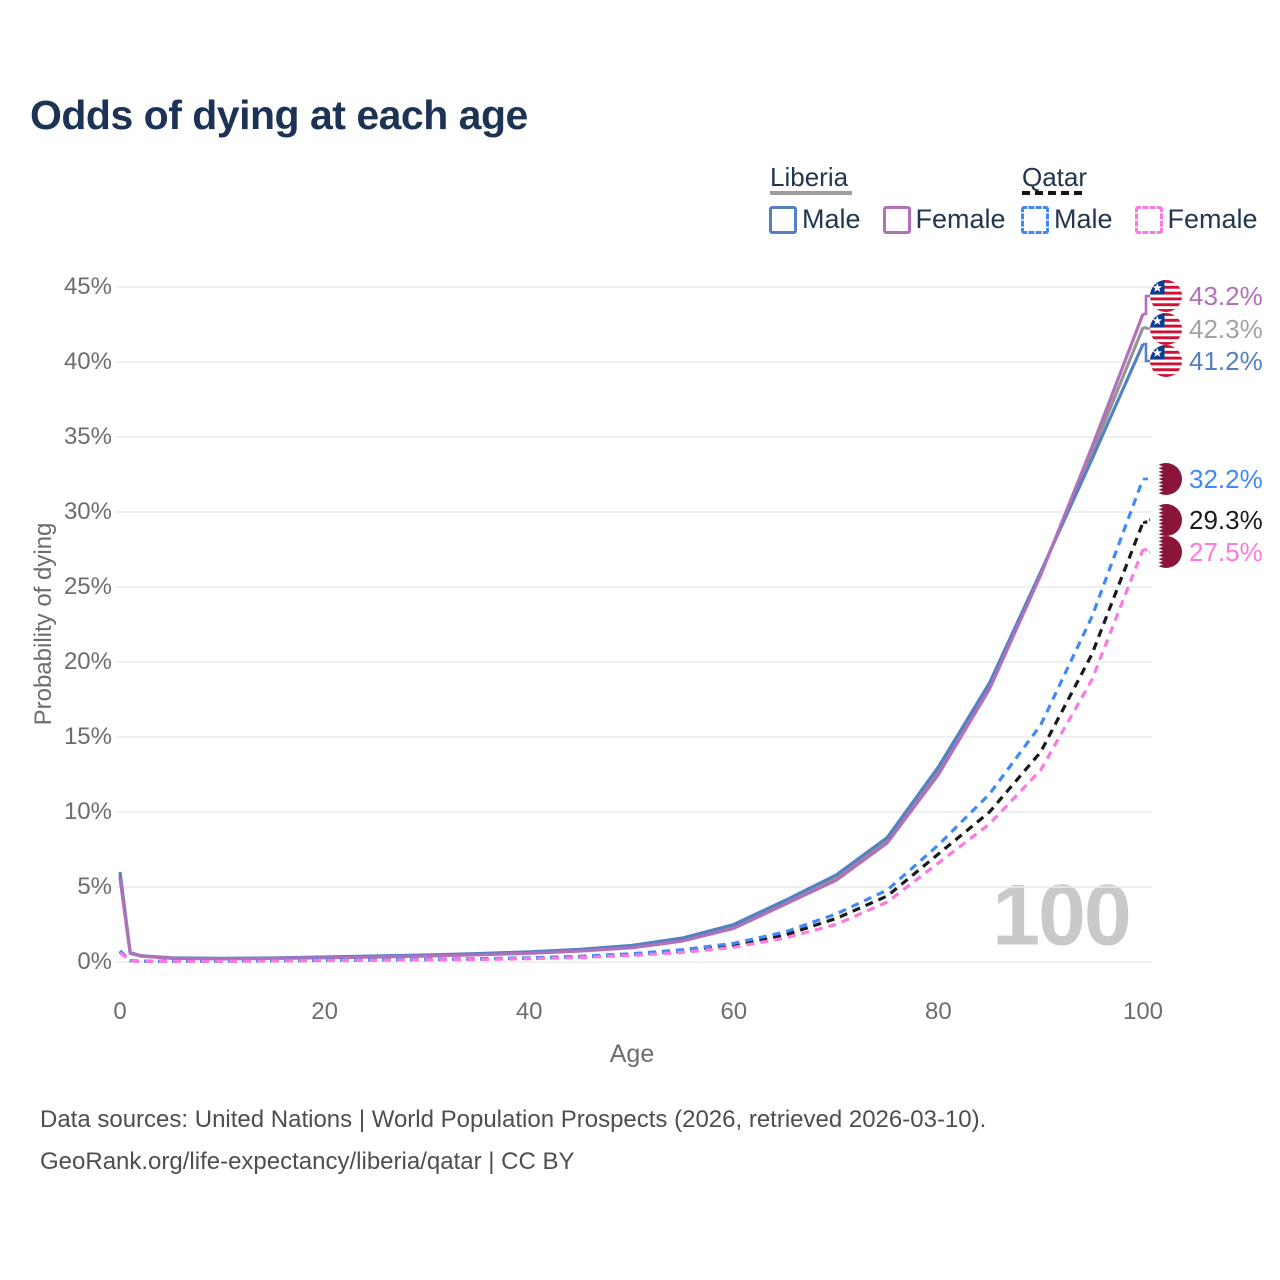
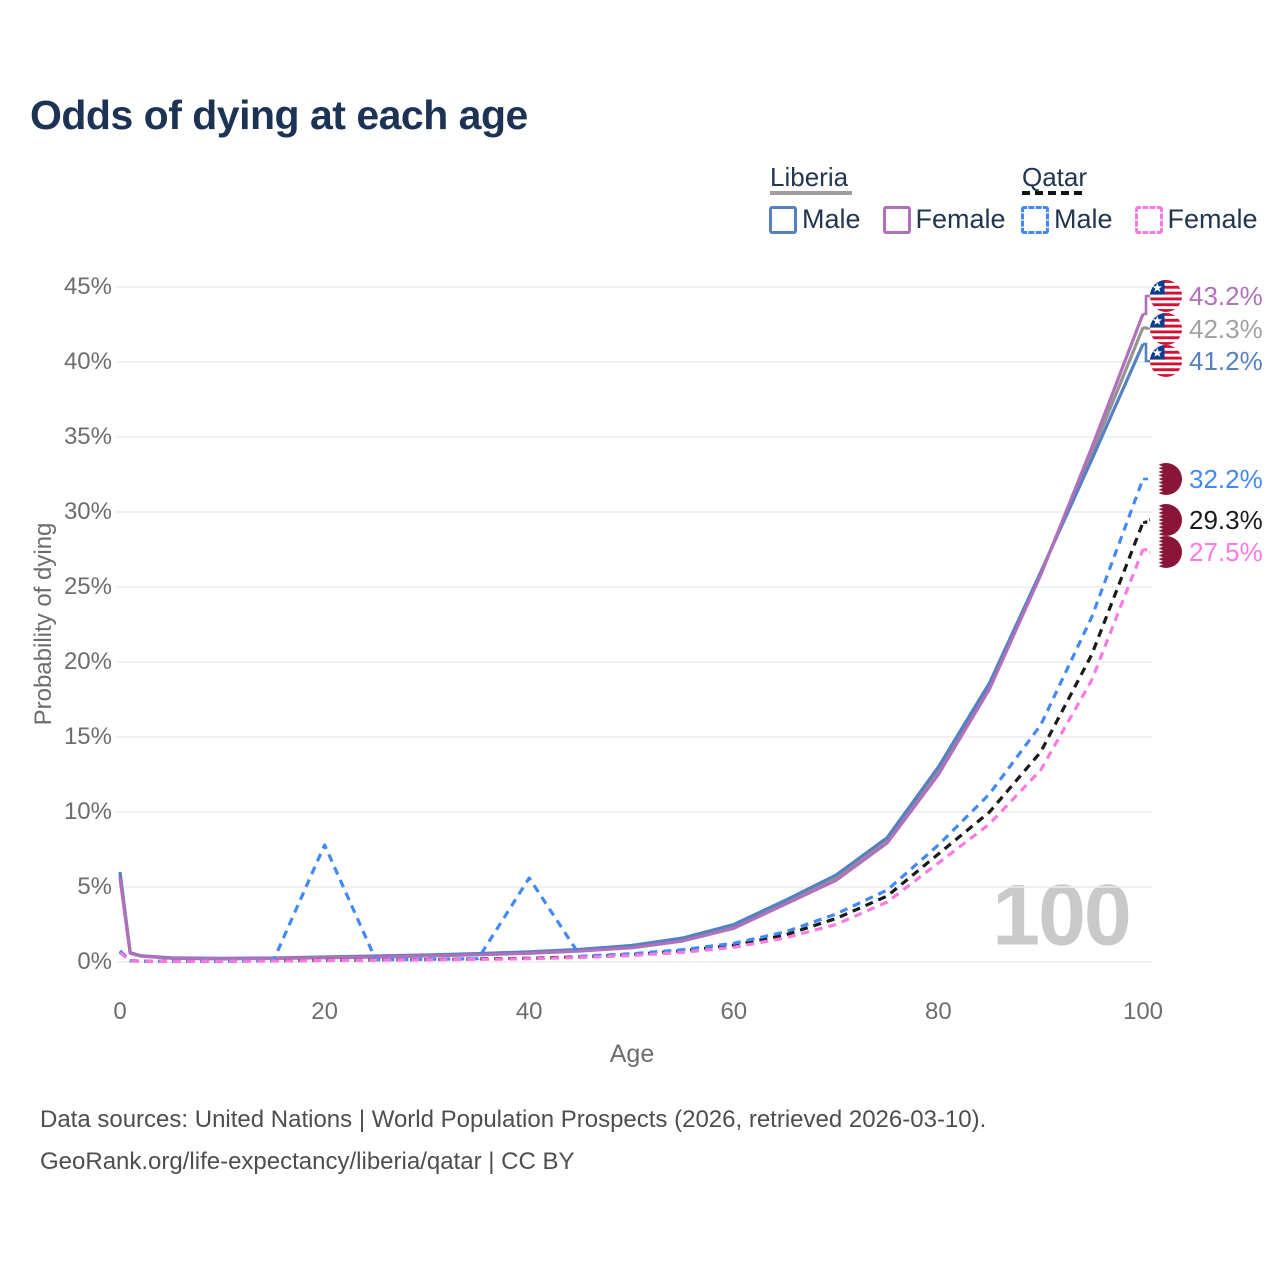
Qatar Male/20: 0.1% -> 7.8%
Qatar Male/40: 0.3% -> 5.6%
